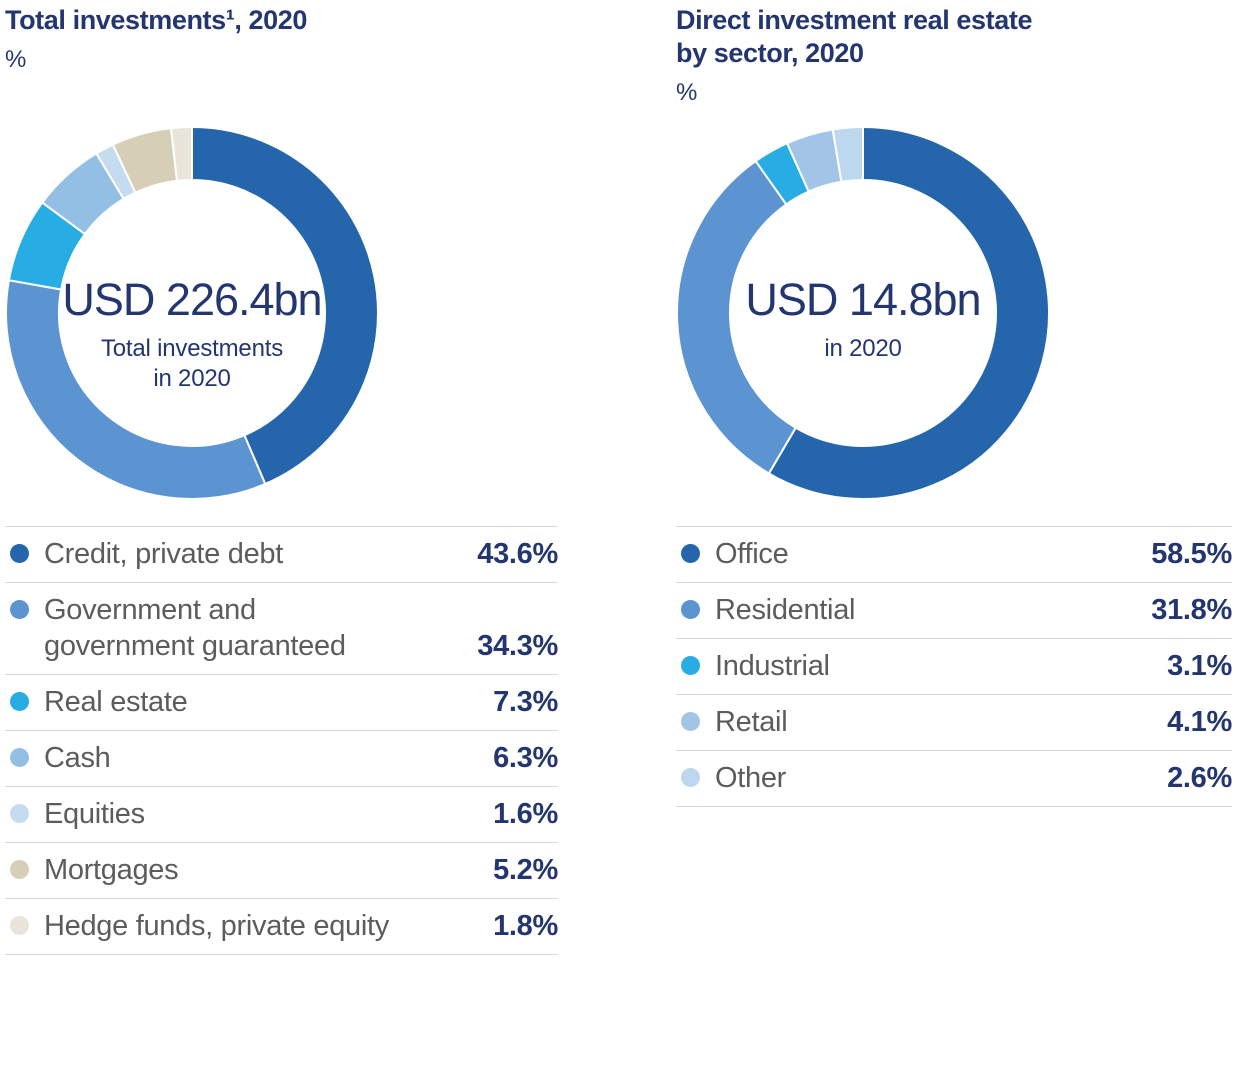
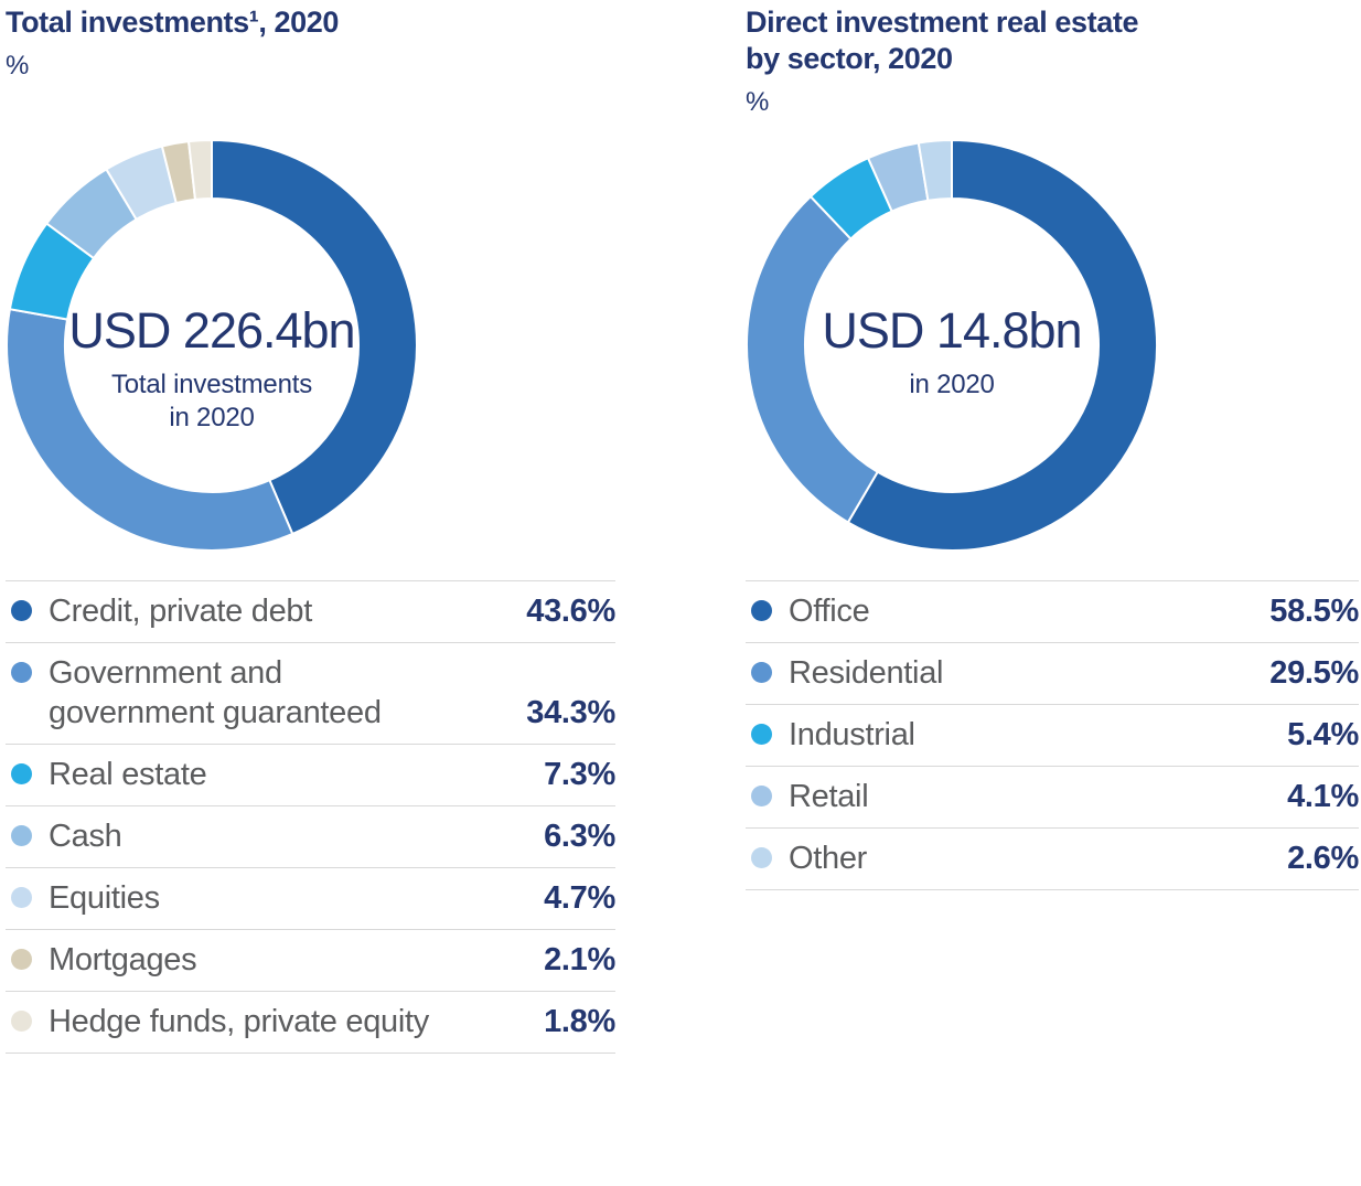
Total investments¹, 2020/Equities: 1.6% -> 4.7%
Total investments¹, 2020/Mortgages: 5.2% -> 2.1%
Direct investment real estate by sector, 2020/Residential: 31.8% -> 29.5%
Direct investment real estate by sector, 2020/Industrial: 3.1% -> 5.4%
